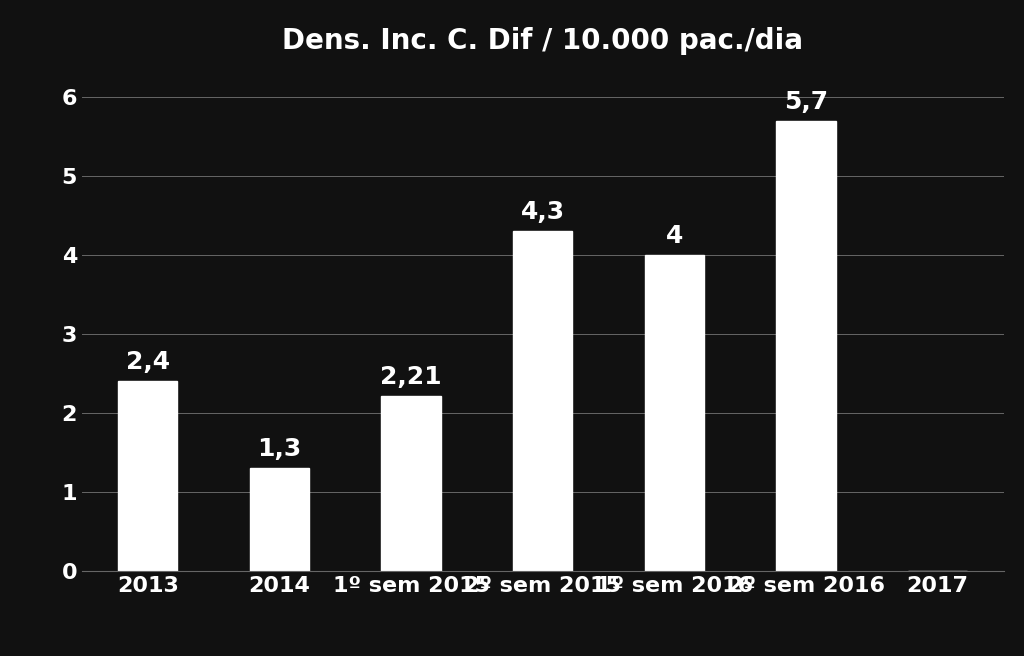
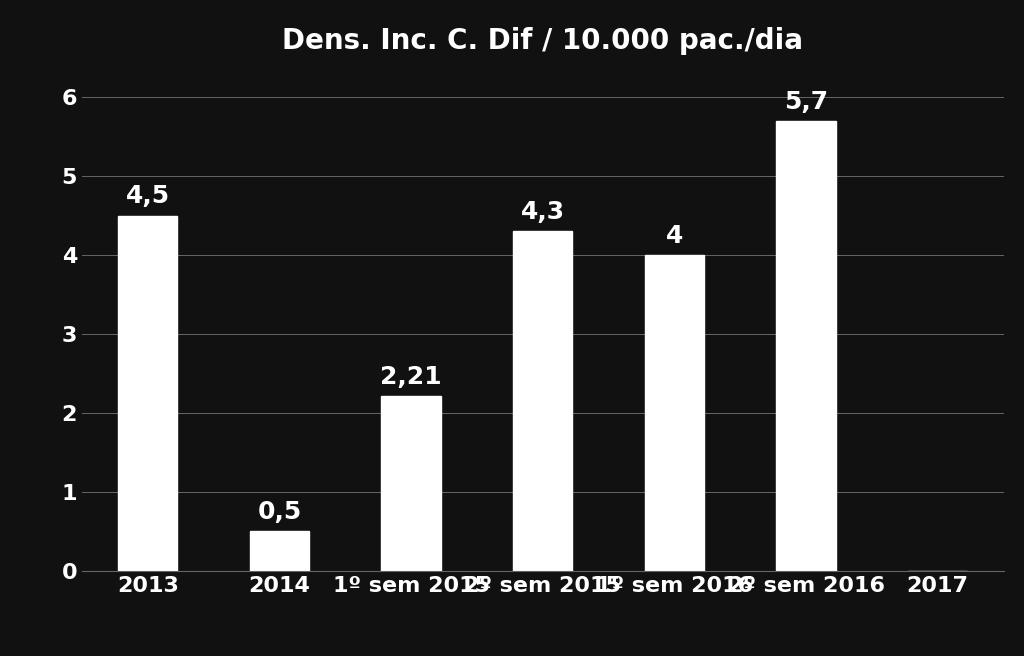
2013: 2,4 -> 4,5
2014: 1,3 -> 0,5
